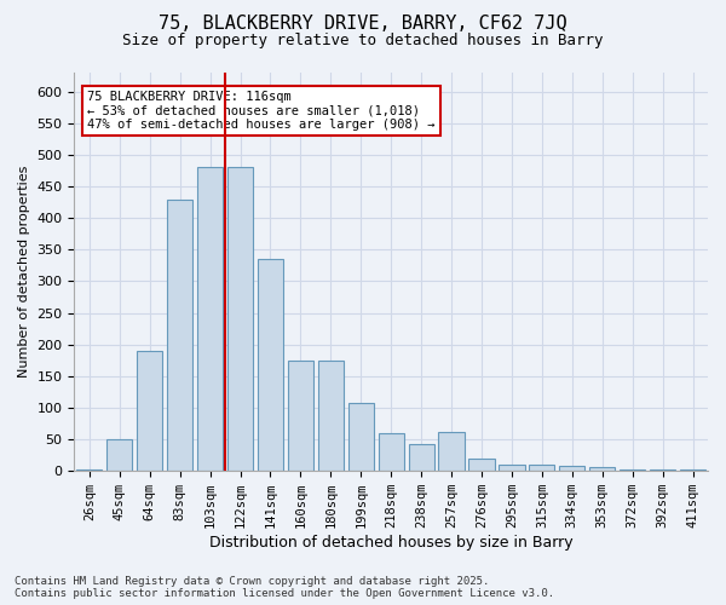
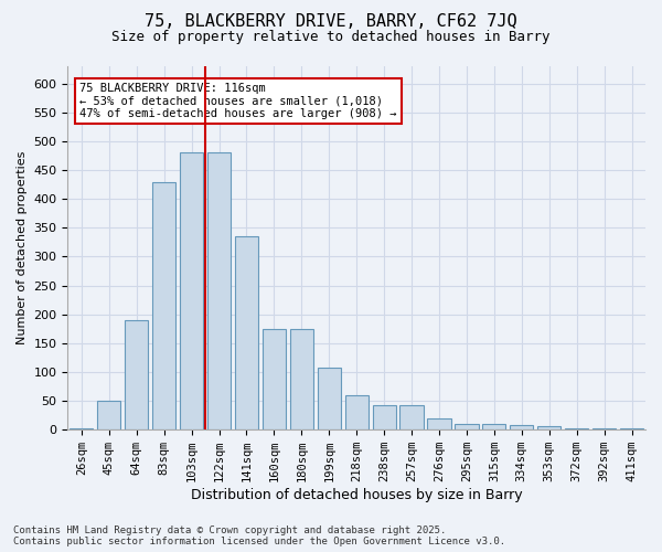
257sqm: 62 -> 42
